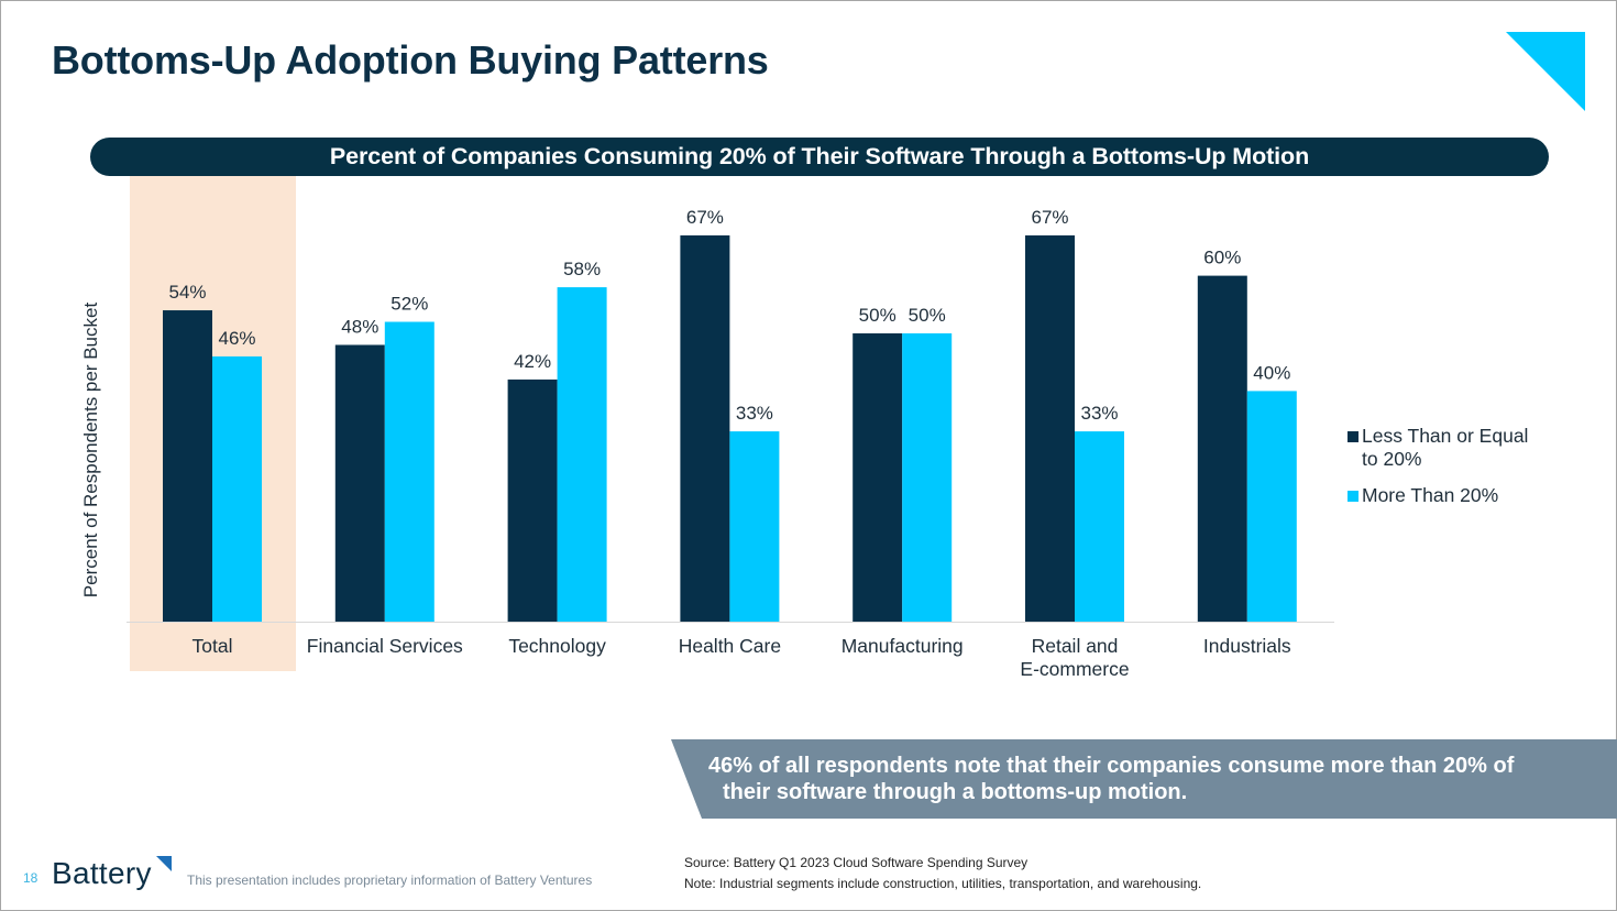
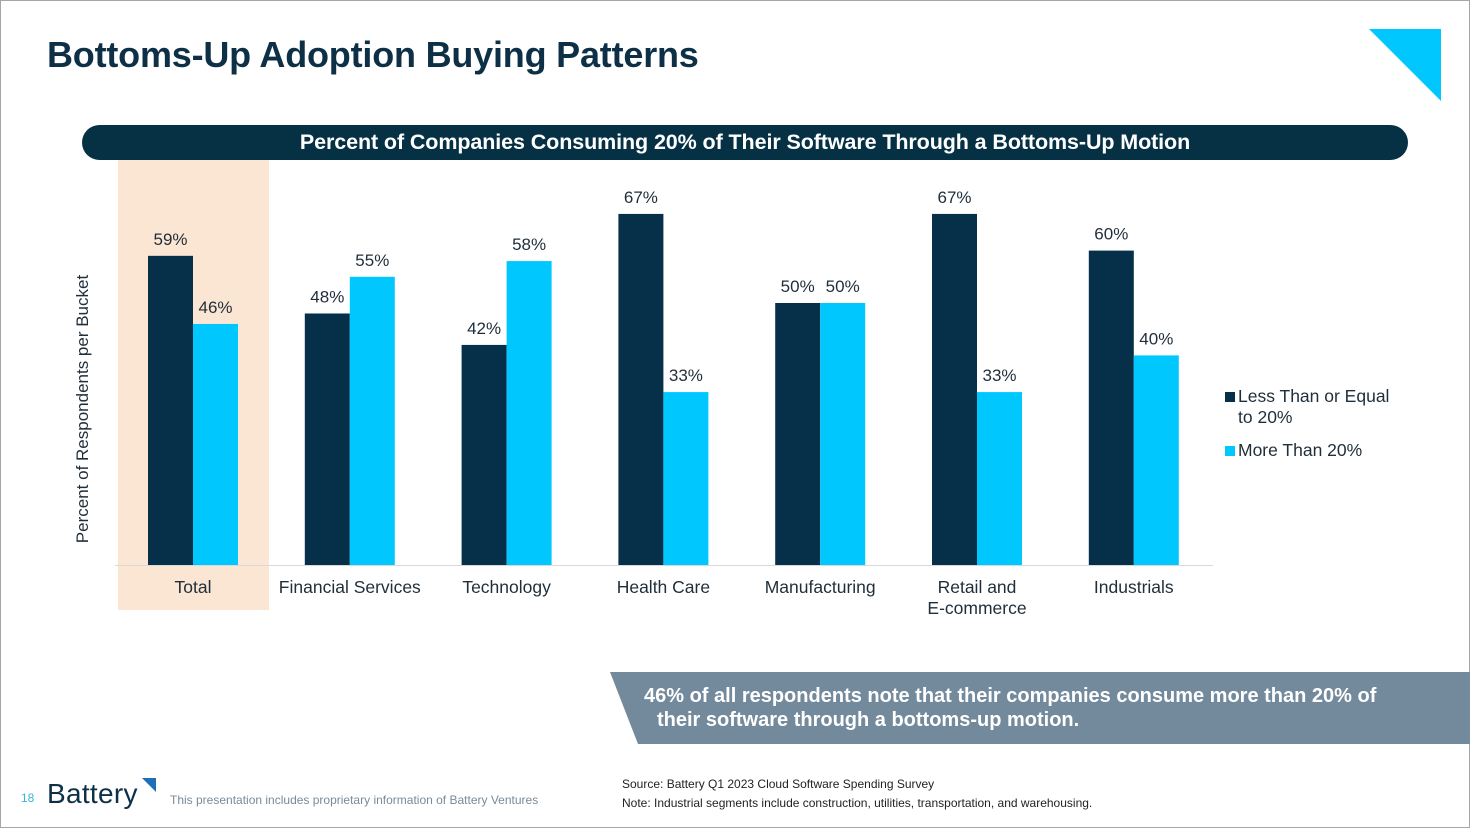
Less Than or Equal to 20%/Total: 54% -> 59%
More Than 20%/Financial Services: 52% -> 55%
